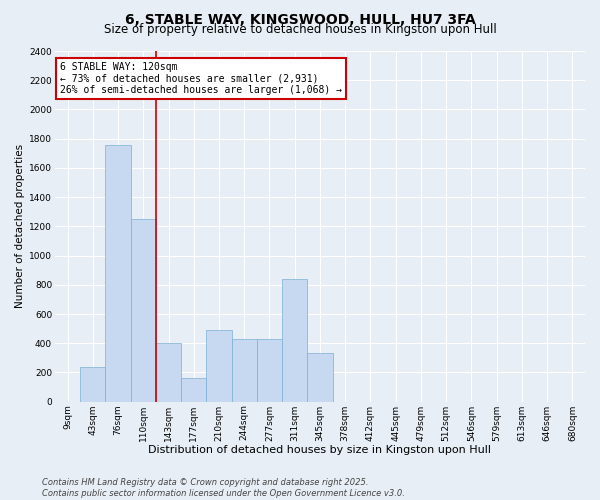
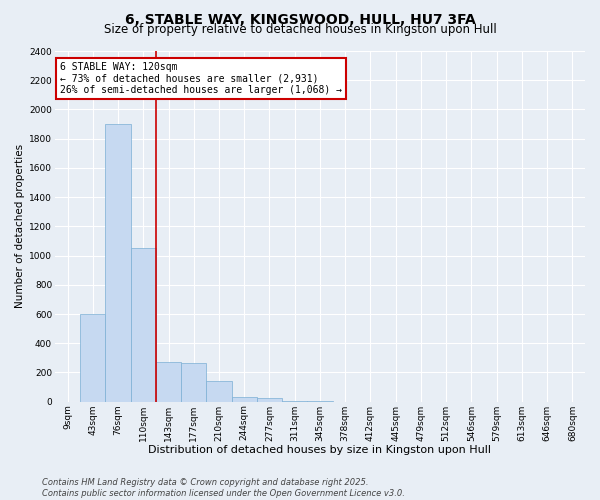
43sqm: 240 -> 600
76sqm: 1760 -> 1900
110sqm: 1250 -> 1050
143sqm: 400 -> 270
177sqm: 160 -> 260
210sqm: 490 -> 140
244sqm: 430 -> 30
277sqm: 430 -> 30
311sqm: 840 -> 0
345sqm: 330 -> 0
